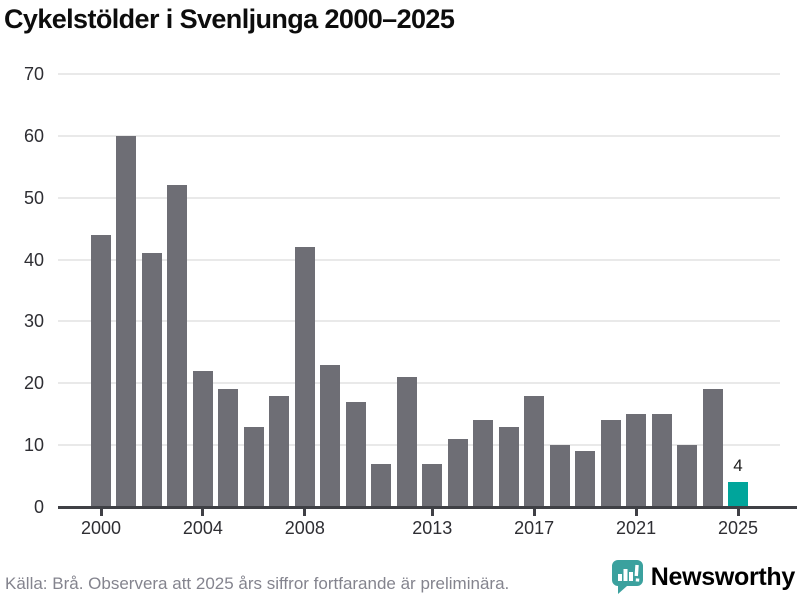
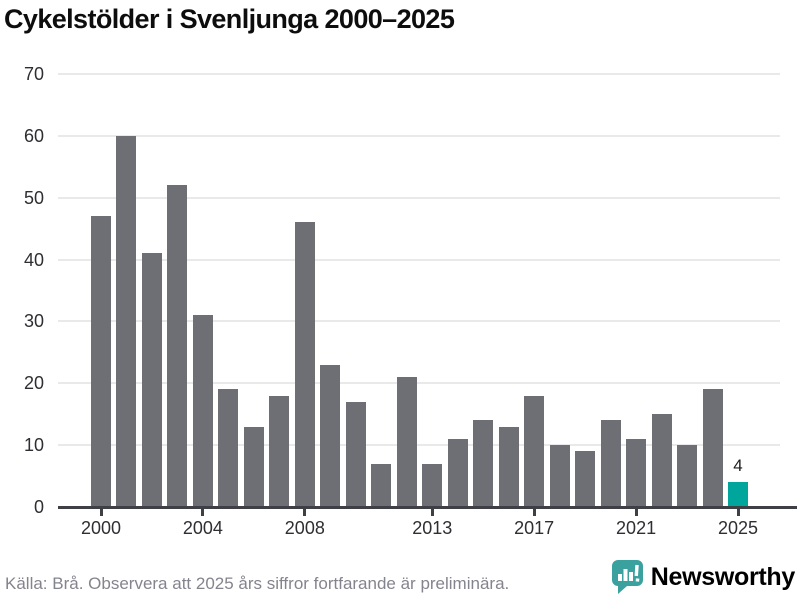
2000: 44 -> 47
2004: 22 -> 31
2008: 42 -> 46
2021: 15 -> 11
